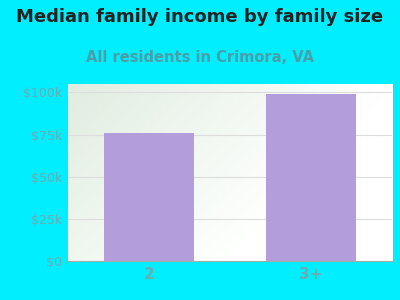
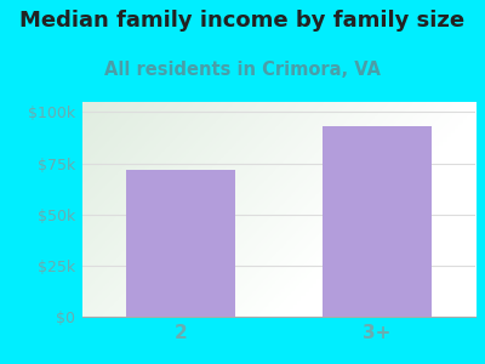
2: $76k -> $72k
3+: $99k -> $93k
